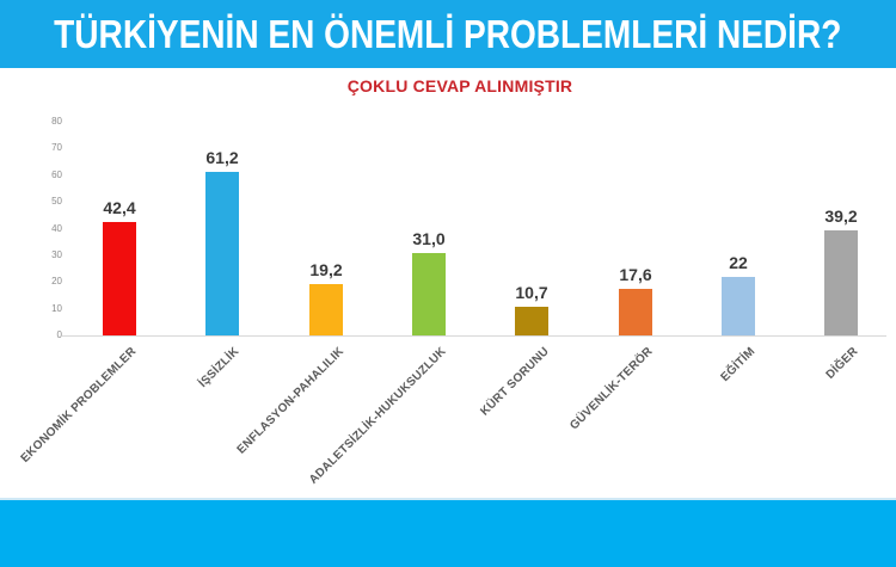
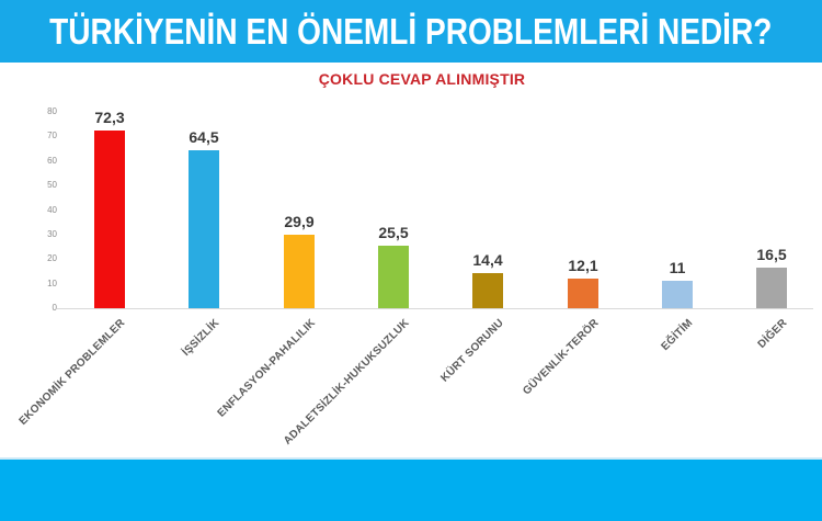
EKONOMİK PROBLEMLER: 42,4 -> 72,3
İŞSİZLİK: 61,2 -> 64,5
ENFLASYON-PAHALILIK: 19,2 -> 29,9
ADALETSİZLİK-HUKUKSUZLUK: 31,0 -> 25,5
KÜRT SORUNU: 10,7 -> 14,4
GÜVENLİK-TERÖR: 17,6 -> 12,1
EĞİTİM: 22 -> 11
DİĞER: 39,2 -> 16,5
